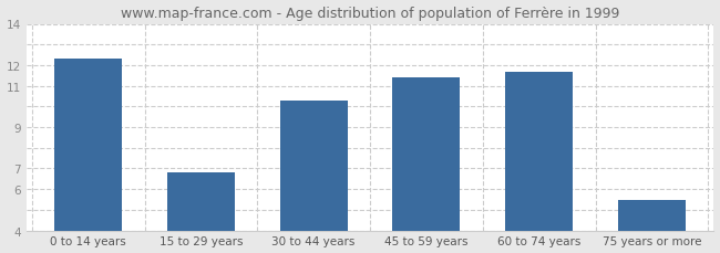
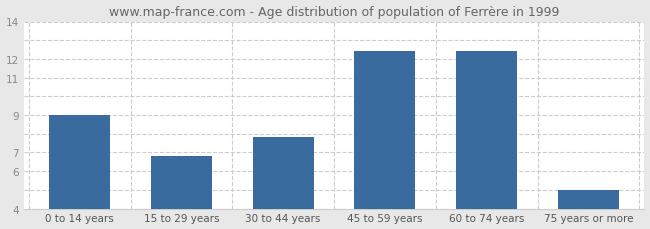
0 to 14 years: 12.3 -> 9.0
30 to 44 years: 10.3 -> 7.8
45 to 59 years: 11.4 -> 12.4
60 to 74 years: 11.7 -> 12.4
75 years or more: 5.5 -> 5.0
